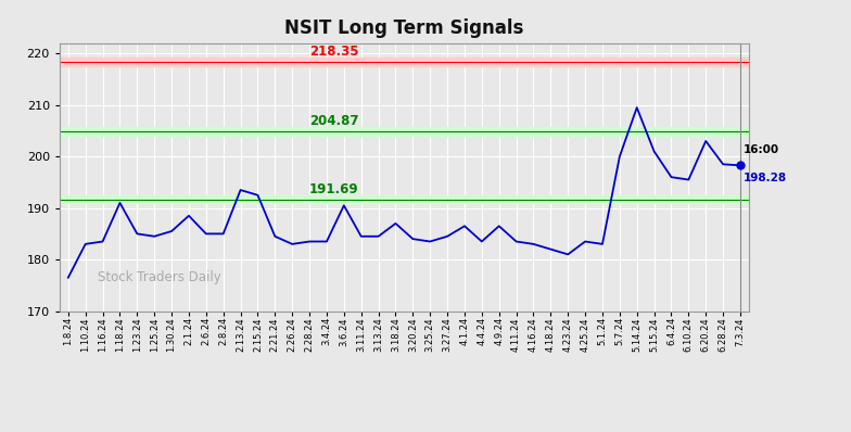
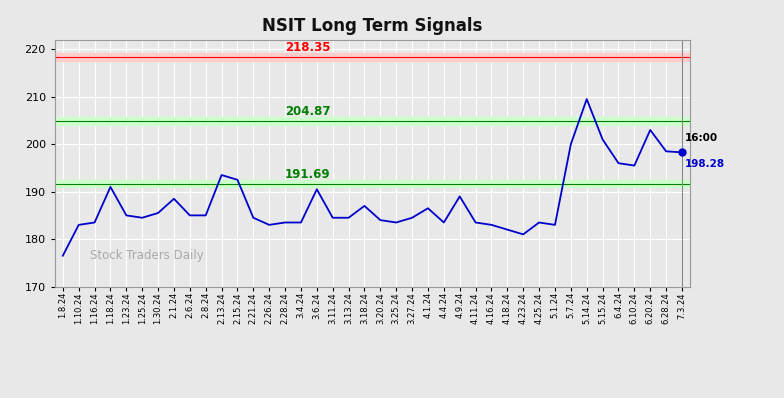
4.9.24: 186.5 -> 189.0
